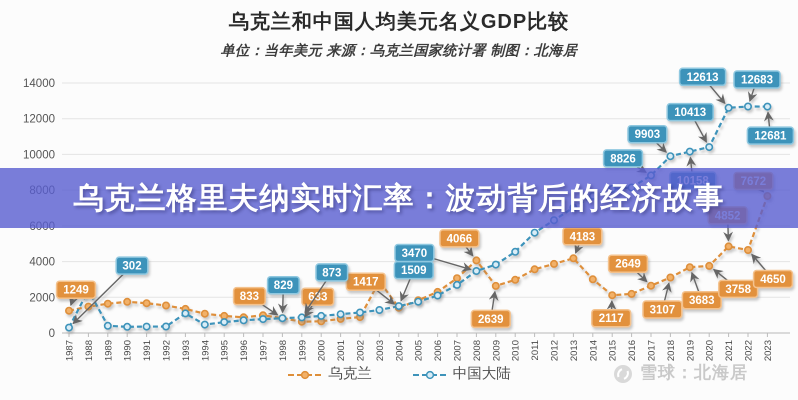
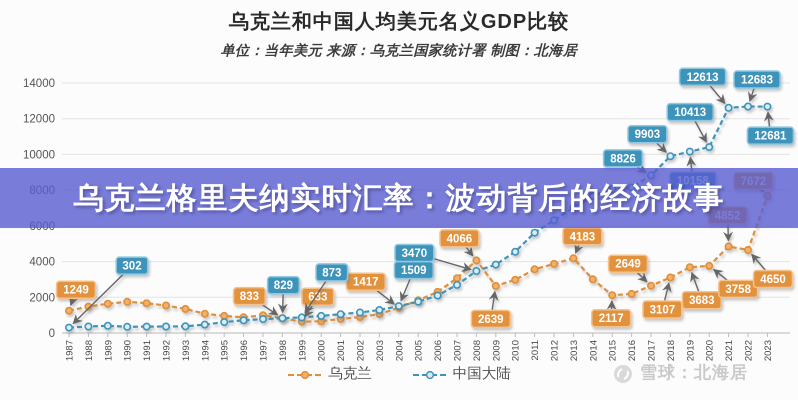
中国大陆/1988: 2400 -> 400
中国大陆/1993: 1100 -> 400
乌克兰/2003: 2900 -> 1100
